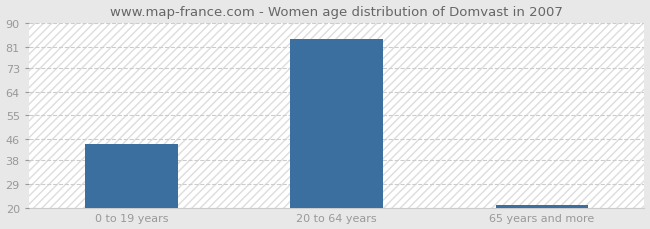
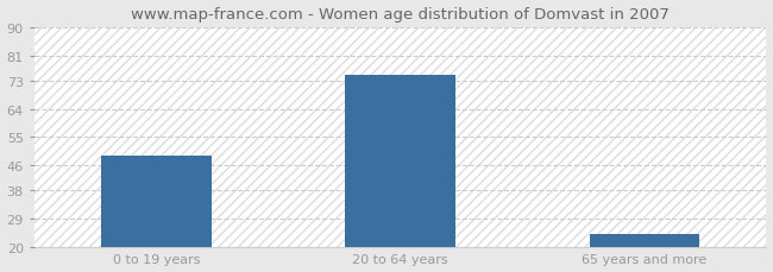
0 to 19 years: 44 -> 49
20 to 64 years: 84 -> 75
65 years and more: 21 -> 24
